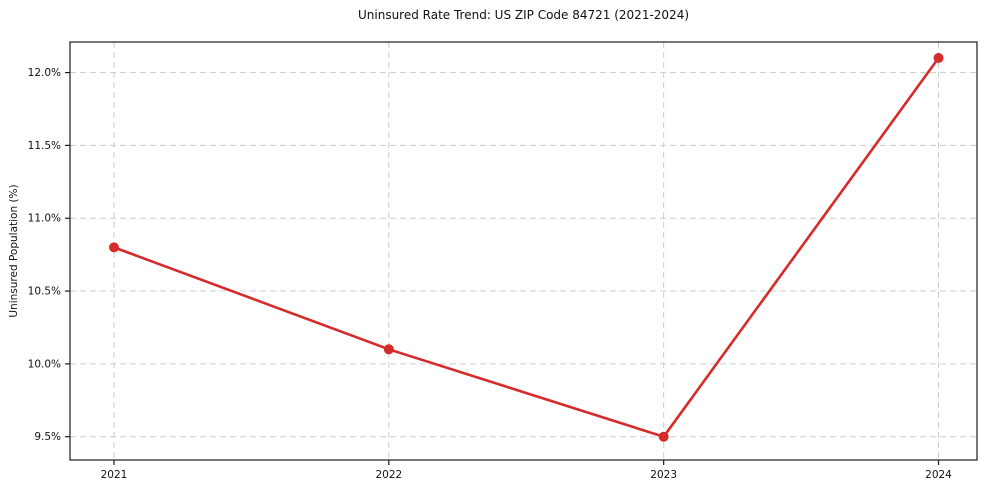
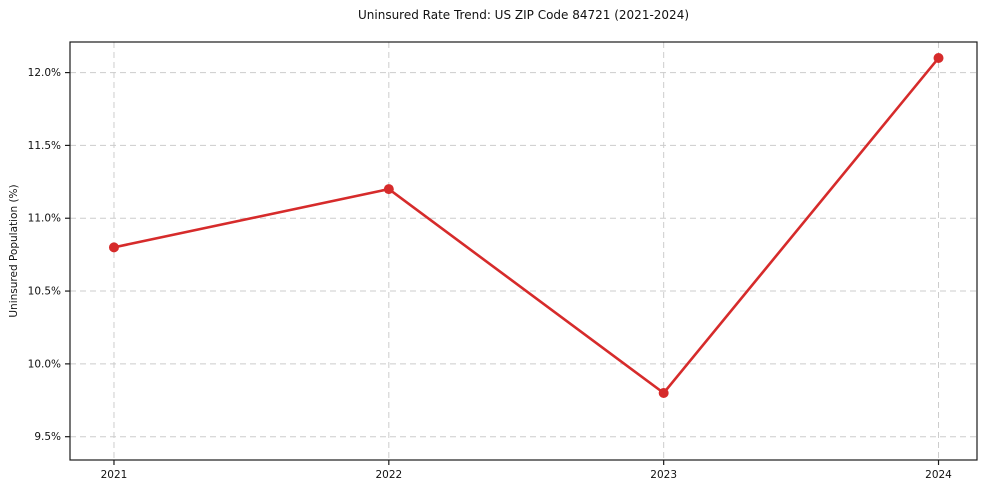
2022: 10.1% -> 11.2%
2023: 9.5% -> 9.8%
